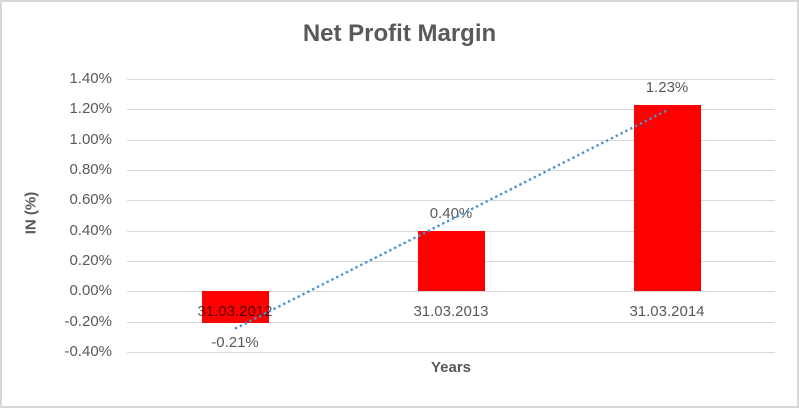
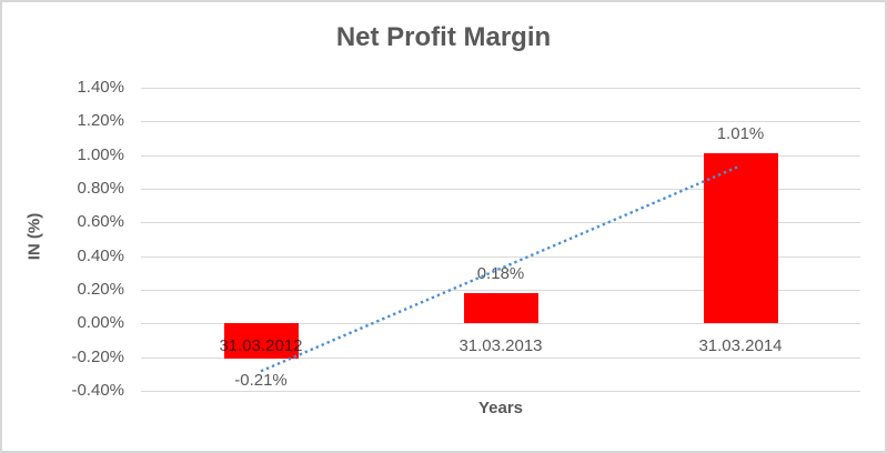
31.03.2013: 0.40% -> 0.18%
31.03.2014: 1.23% -> 1.01%
